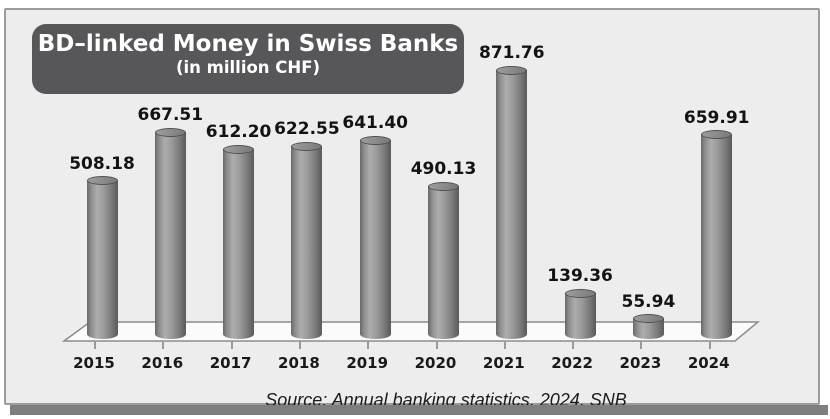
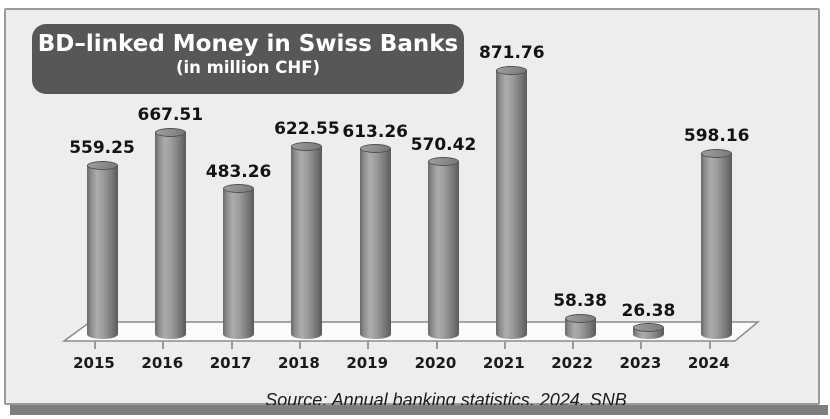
2015: 508.18 -> 559.25
2017: 612.20 -> 483.26
2019: 641.40 -> 613.26
2020: 490.13 -> 570.42
2022: 139.36 -> 58.38
2023: 55.94 -> 26.38
2024: 659.91 -> 598.16
